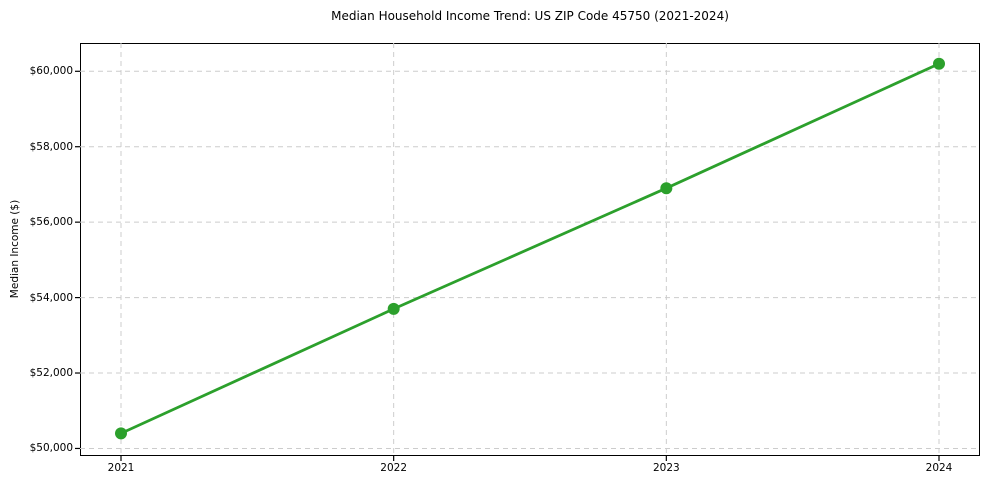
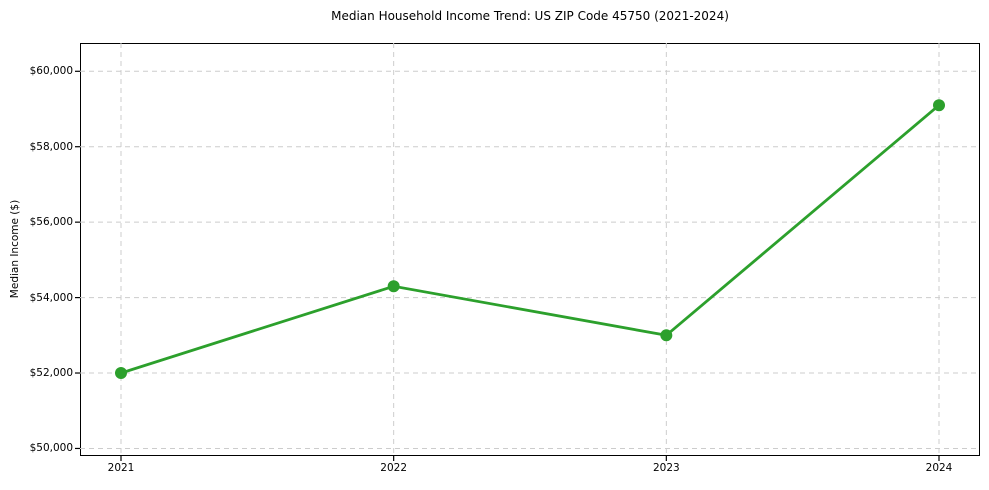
2021: $50400 -> $52000
2022: $53700 -> $54300
2023: $56900 -> $53000
2024: $60200 -> $59100
